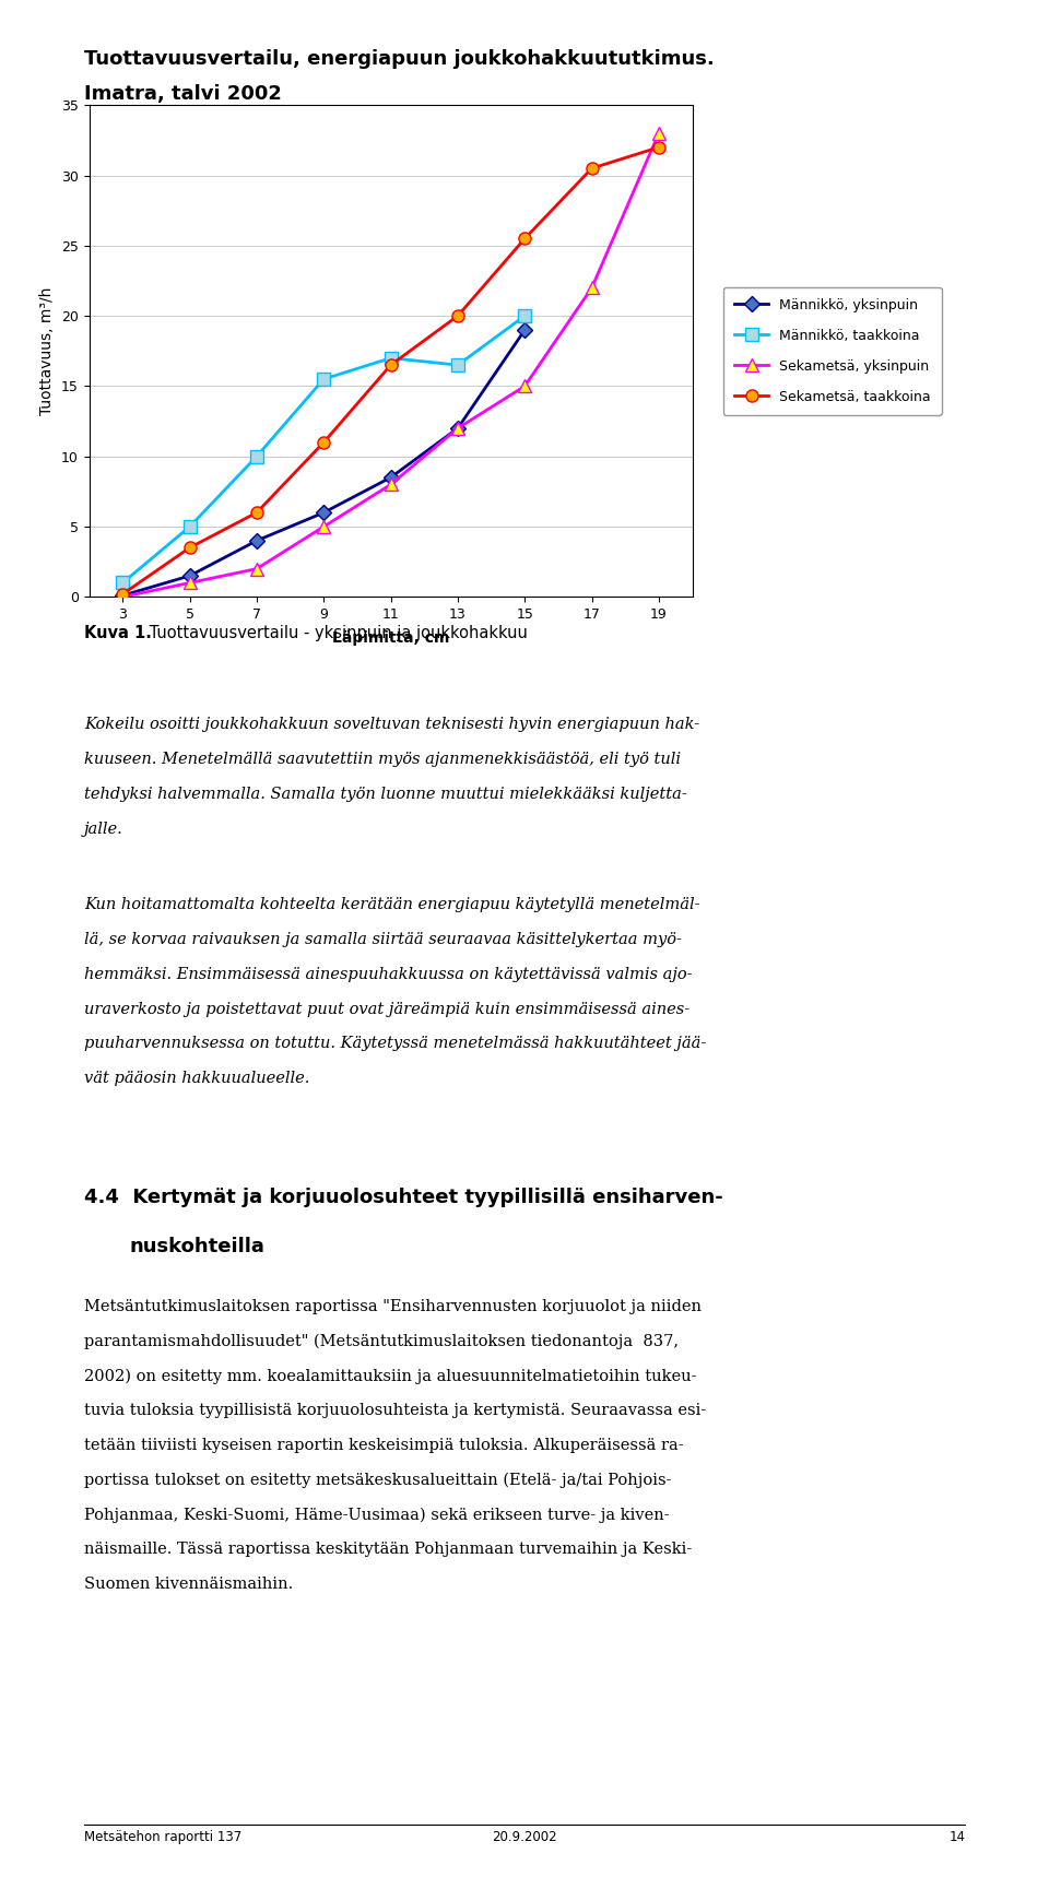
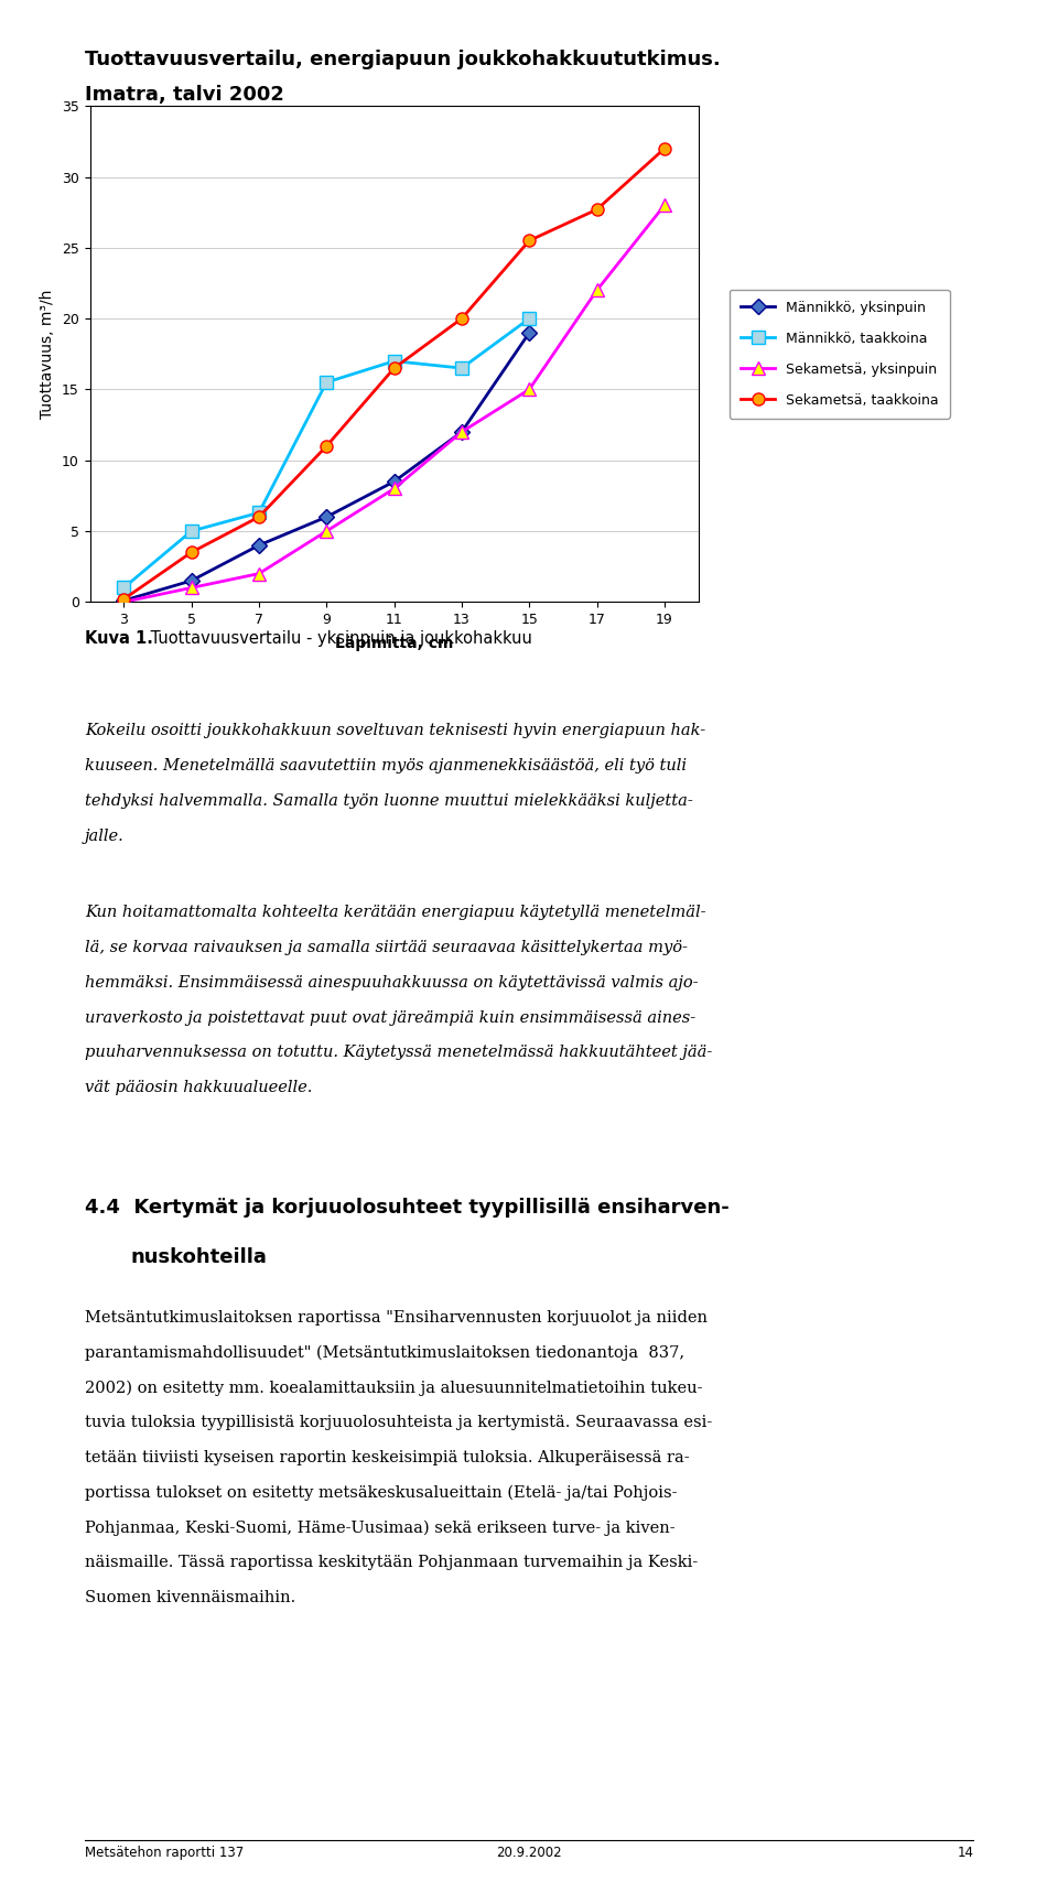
Männikkö, taakkoina/7: 10.0 -> 6.3
Sekametsä, taakkoina/17: 30.5 -> 27.7
Sekametsä, yksinpuin/19: 33 -> 28
